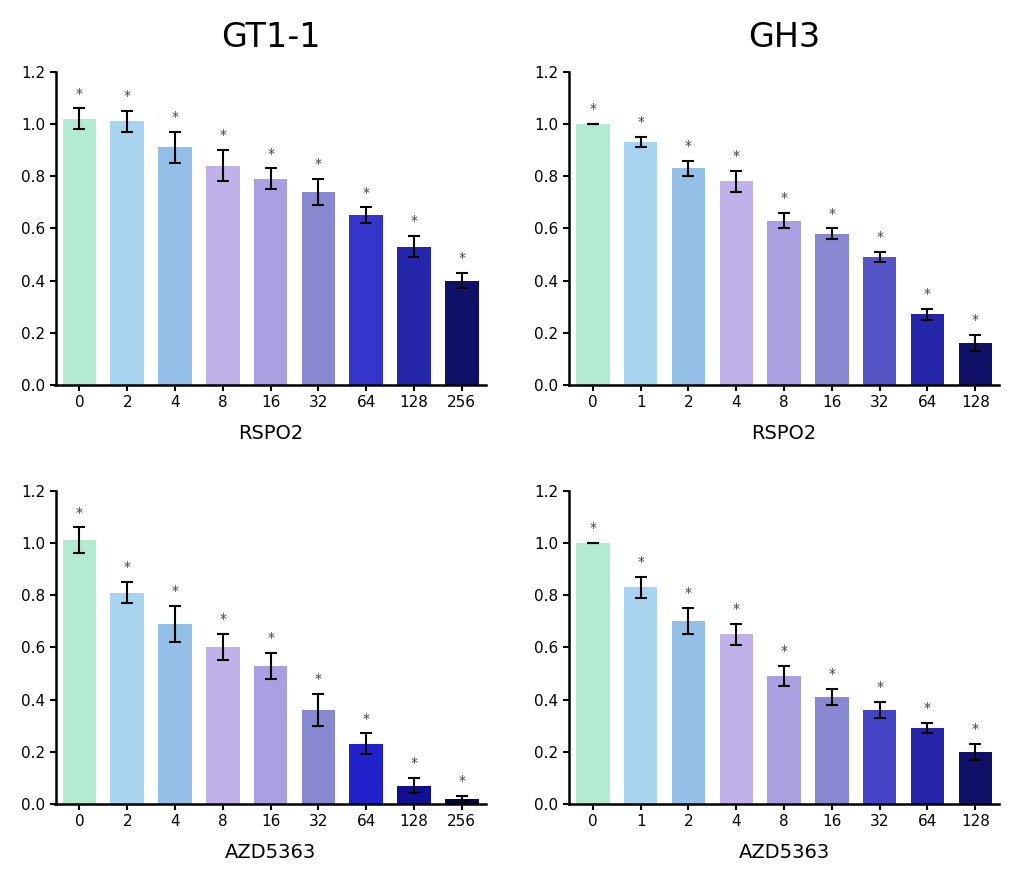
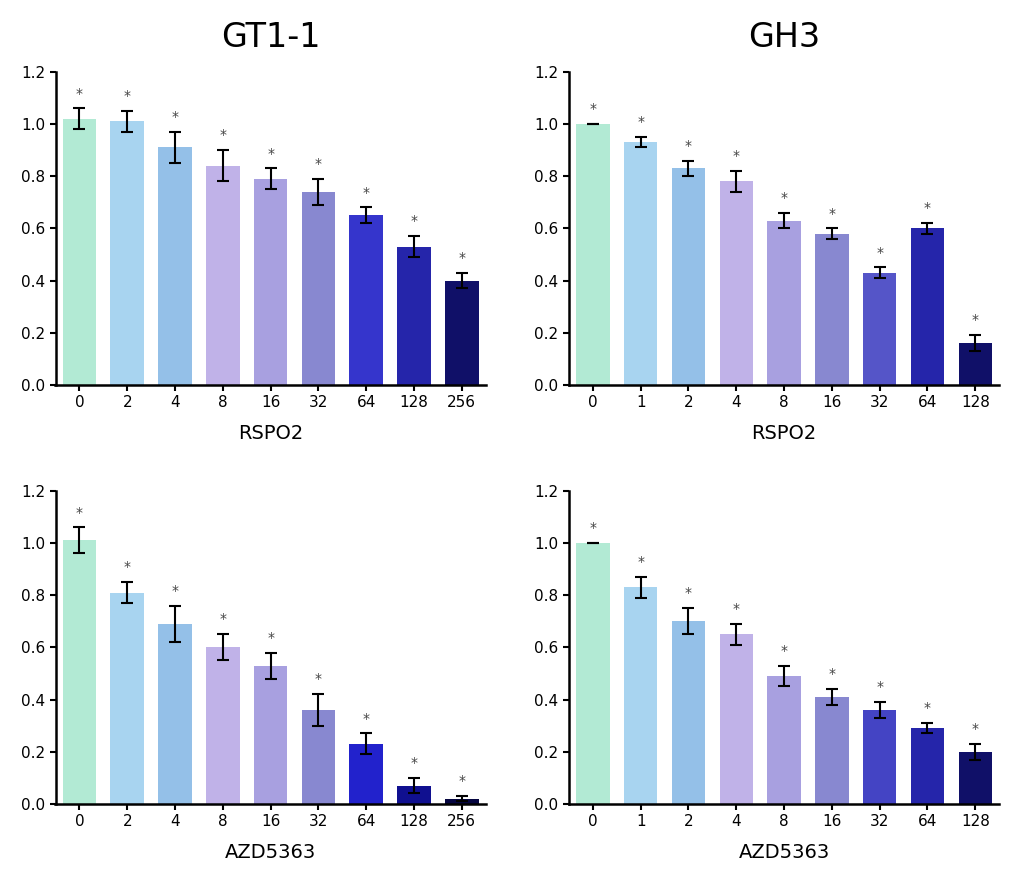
GH3/32: 0.49 -> 0.43
GH3/64: 0.27 -> 0.60
